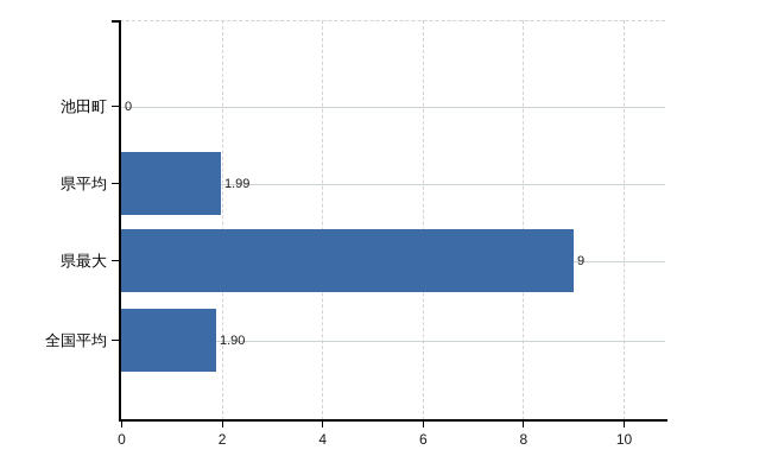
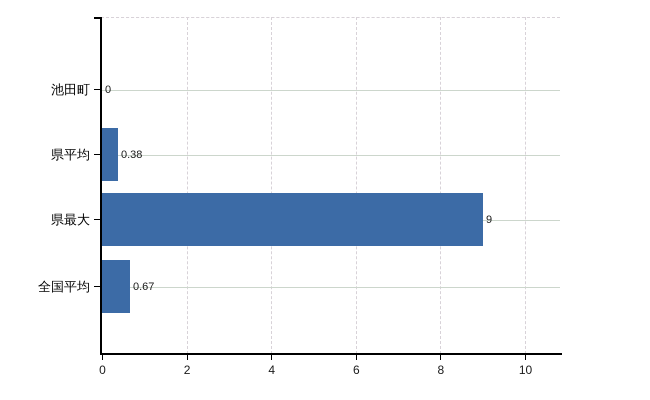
県平均: 1.99 -> 0.38
全国平均: 1.90 -> 0.67
